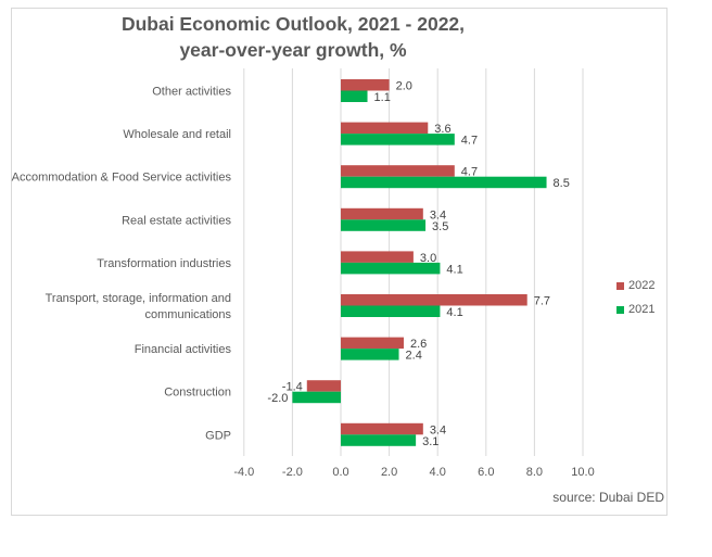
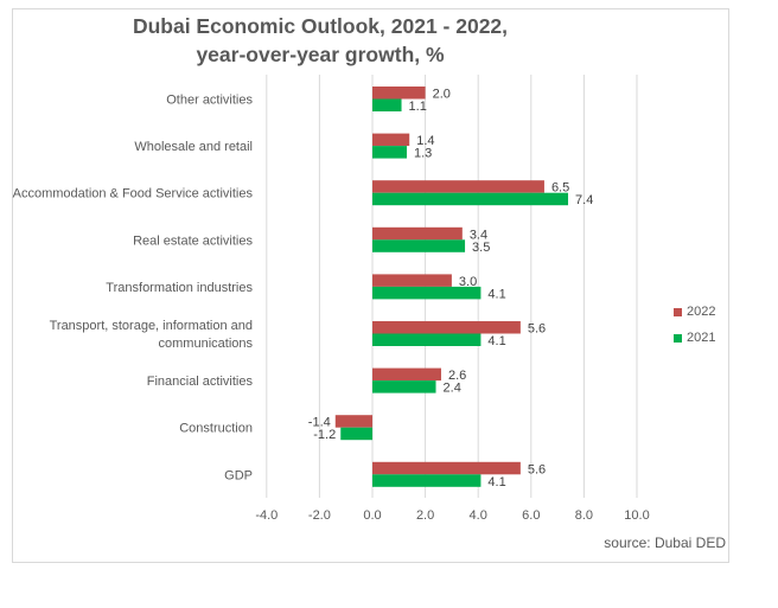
2022/Wholesale and retail: 3.6 -> 1.4
2021/Wholesale and retail: 4.7 -> 1.3
2022/Accommodation & Food Service activities: 4.7 -> 6.5
2021/Accommodation & Food Service activities: 8.5 -> 7.4
2022/Transport, storage, information and communications: 7.7 -> 5.6
2021/Construction: -2.0 -> -1.2
2022/GDP: 3.4 -> 5.6
2021/GDP: 3.1 -> 4.1
